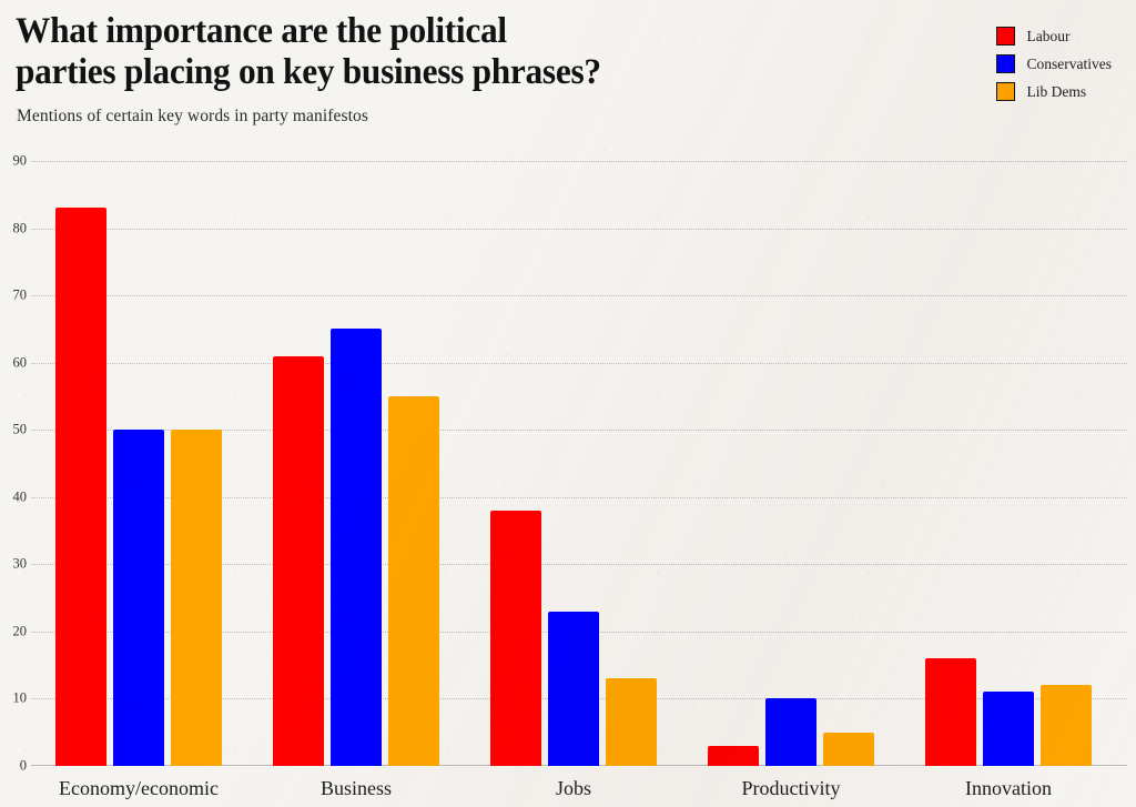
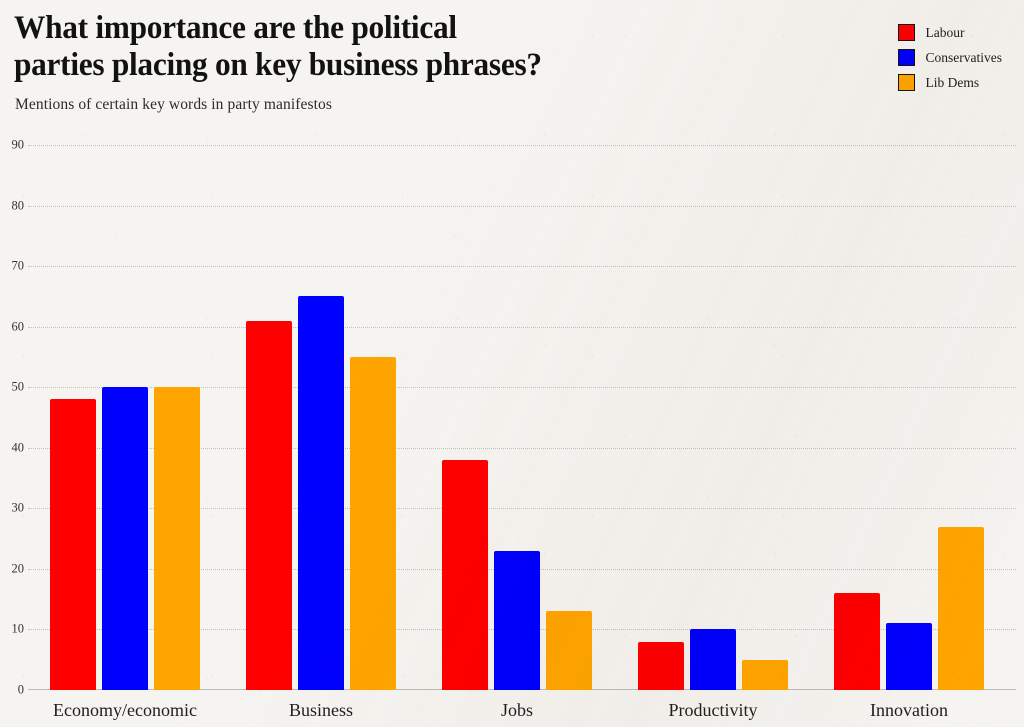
Labour/Economy/economic: 83 -> 48
Labour/Productivity: 3 -> 8
Lib Dems/Innovation: 12 -> 27
